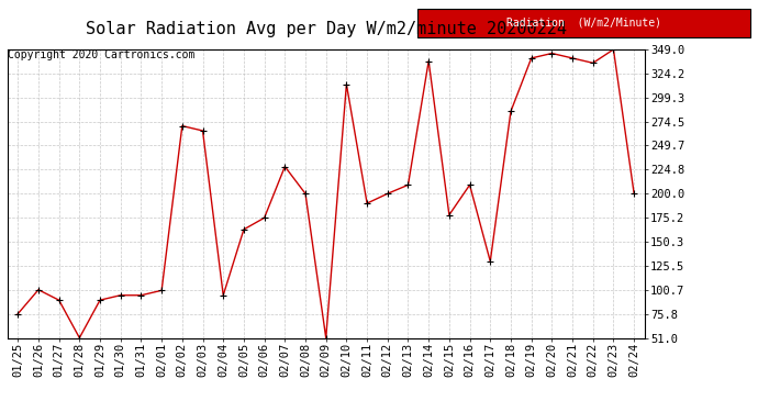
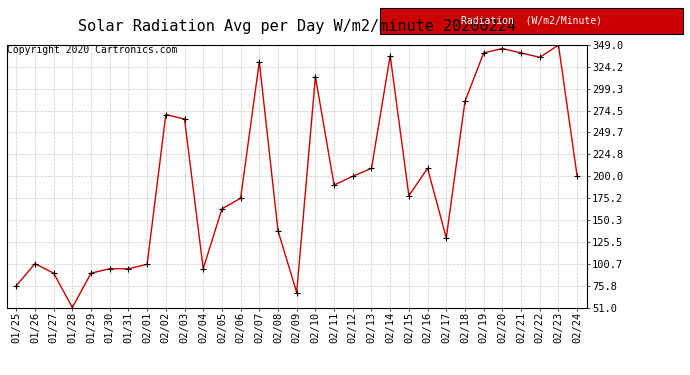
02/07: 228 -> 330
02/08: 200 -> 138
02/09: 51 -> 68
